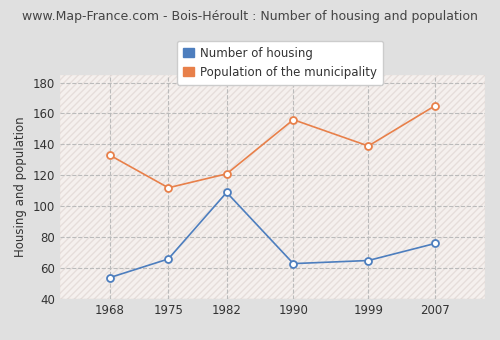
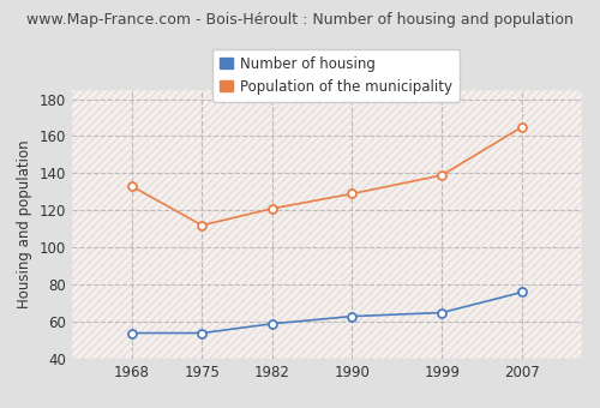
Number of housing/1975: 66 -> 54
Number of housing/1982: 109 -> 59
Population of the municipality/1990: 156 -> 129
